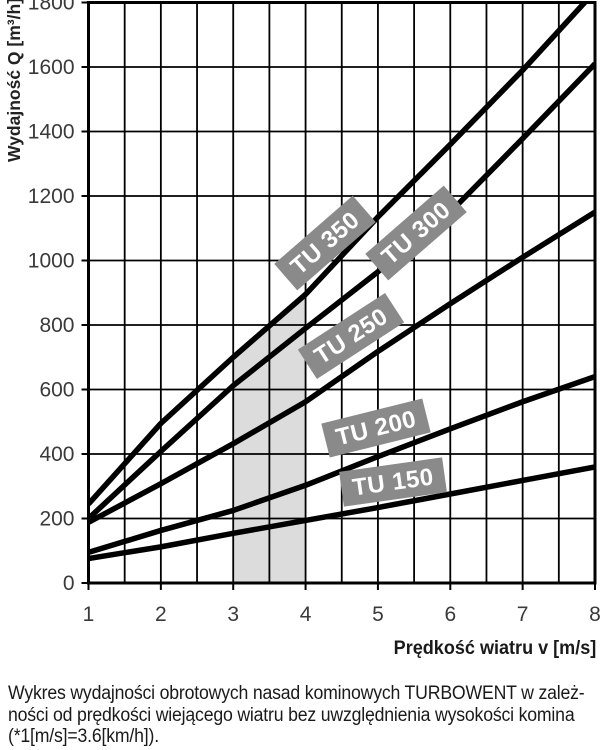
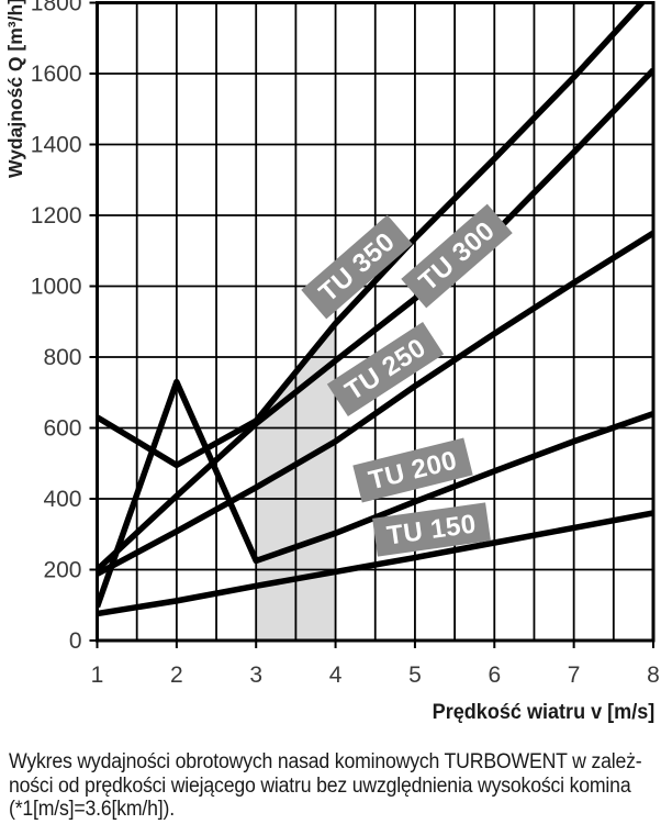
TU 350/1: 240 -> 630
TU 200/2: 160 -> 730
TU 350/3: 700 -> 620
